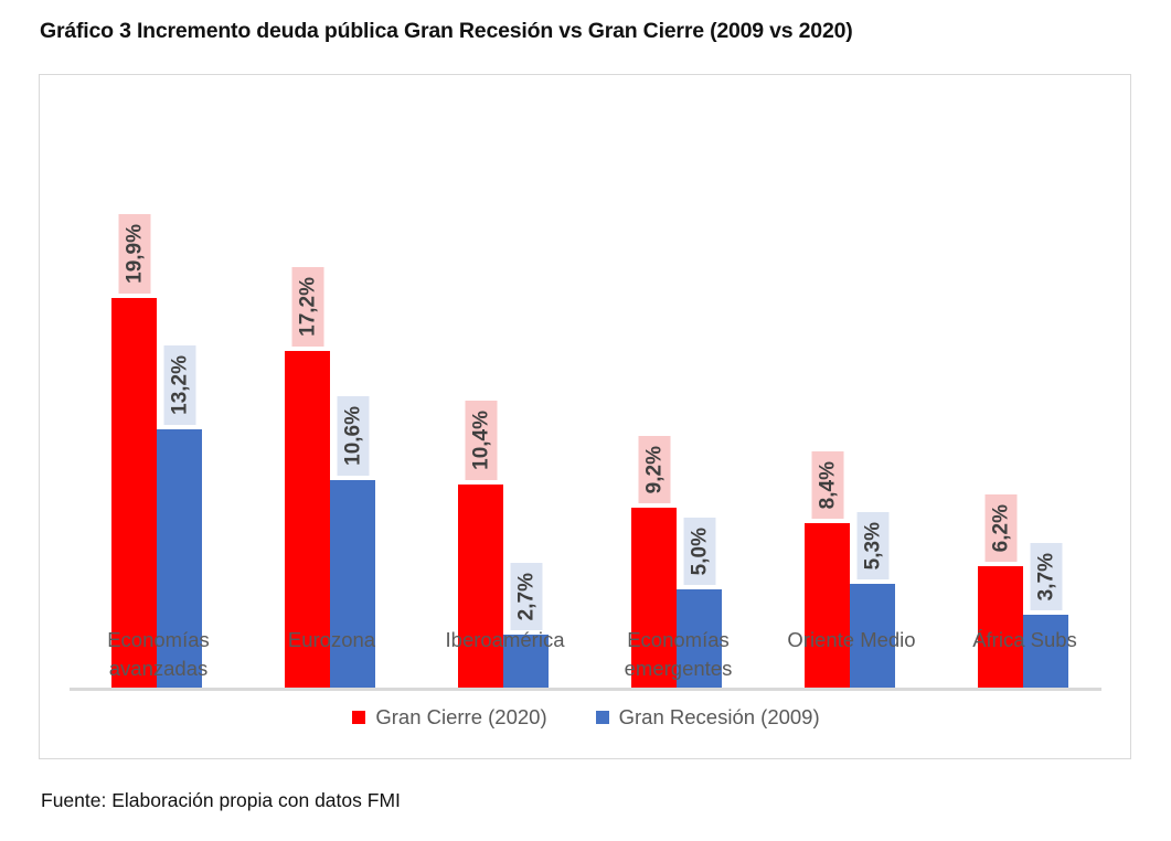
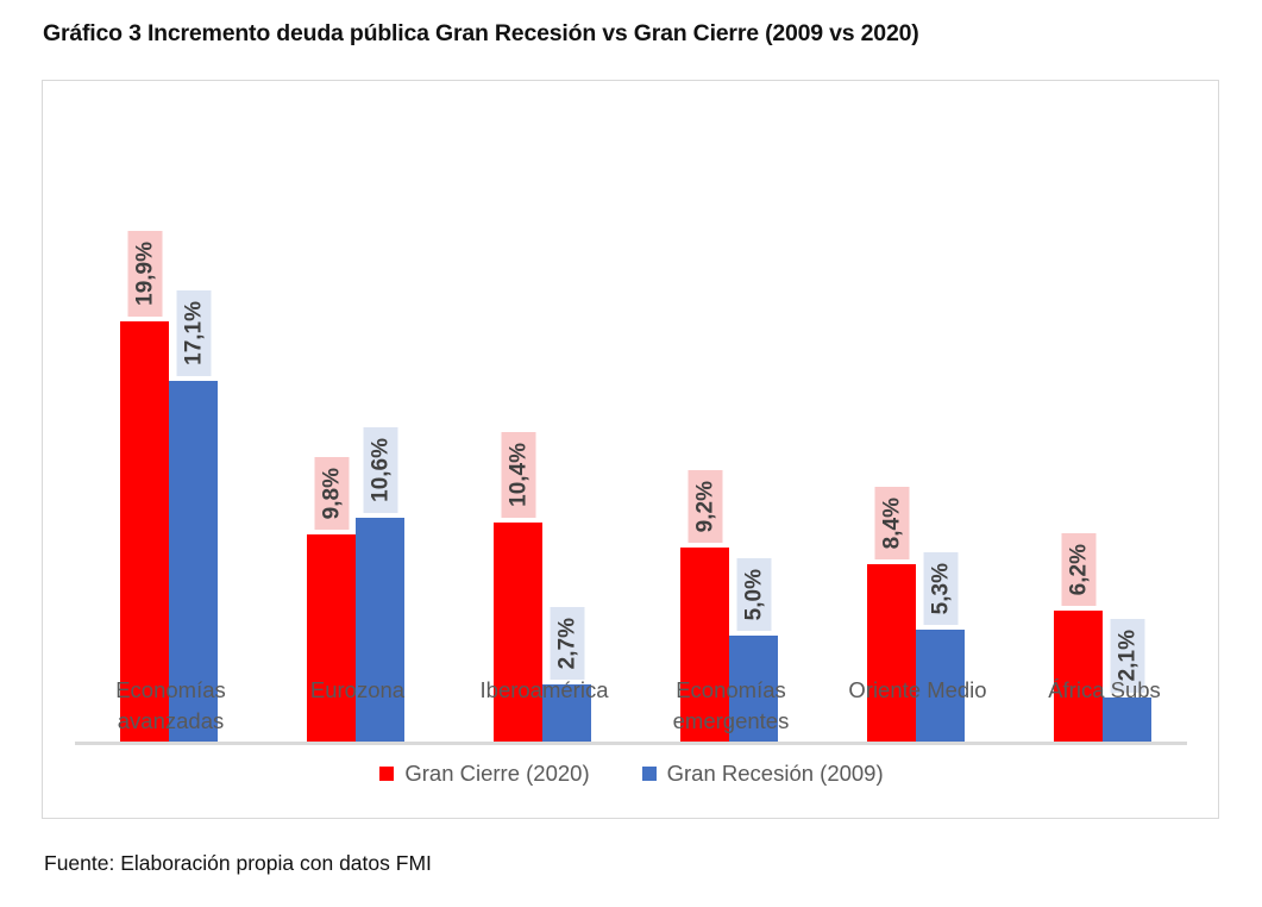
Gran Recesión (2009)/Economías avanzadas: 13,2% -> 17,1%
Gran Cierre (2020)/Eurozona: 17,2% -> 9,8%
Gran Recesión (2009)/África Subs: 3,7% -> 2,1%
